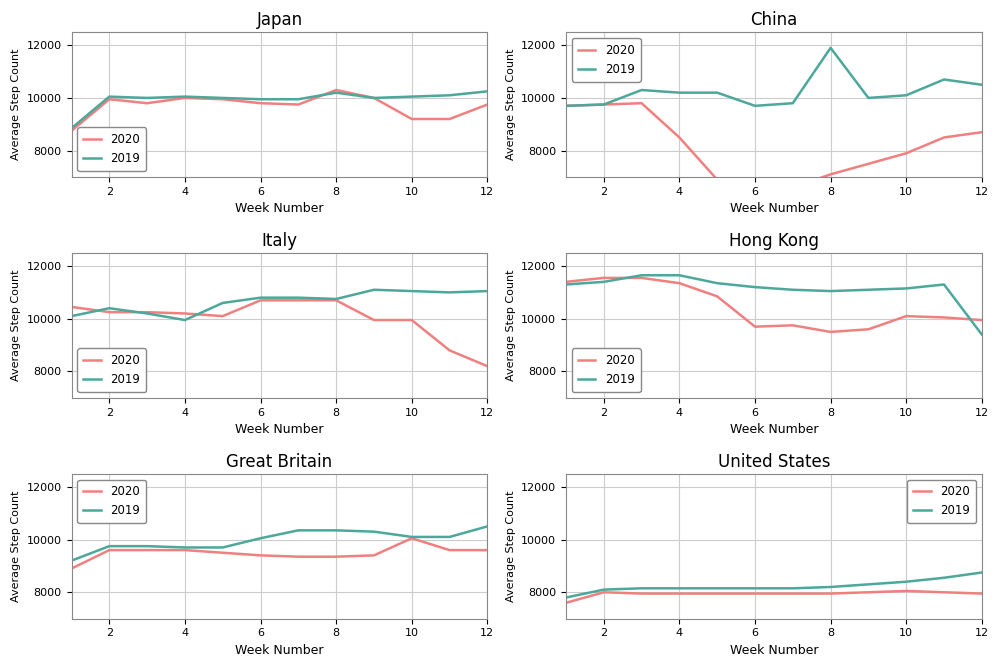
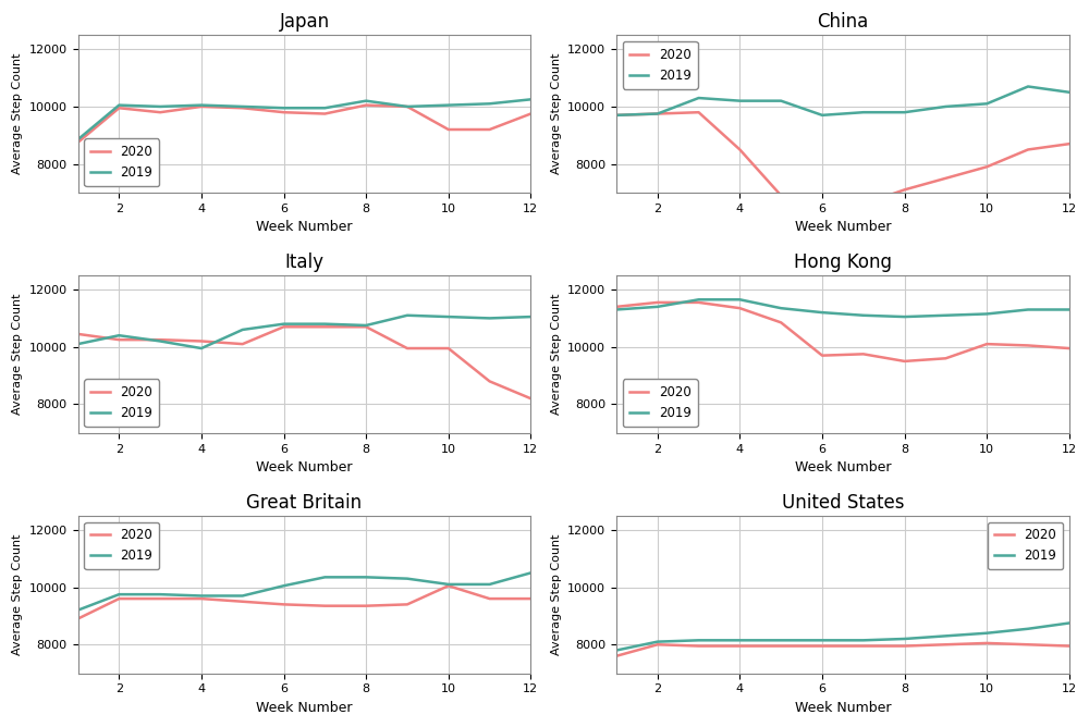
Japan/2020/8: 10300 -> 10050
China/2019/8: 11900 -> 9800
Hong Kong/2019/12: 9400 -> 11300
